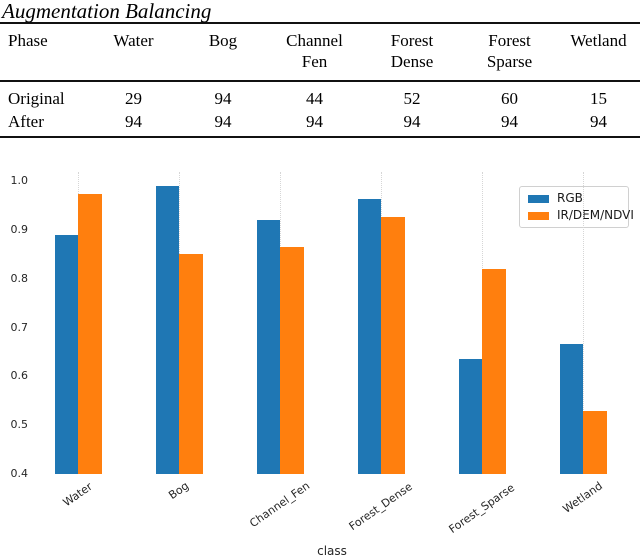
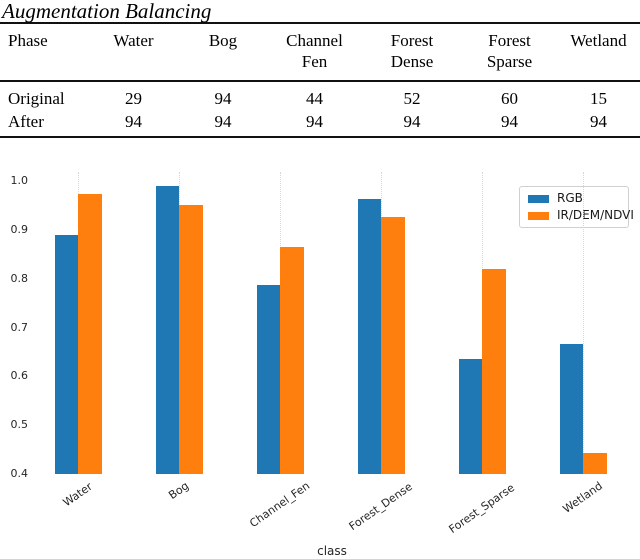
IR/DEM/NDVI/Bog: 0.85 -> 0.95
RGB/Channel_Fen: 0.92 -> 0.79
IR/DEM/NDVI/Wetland: 0.53 -> 0.44
